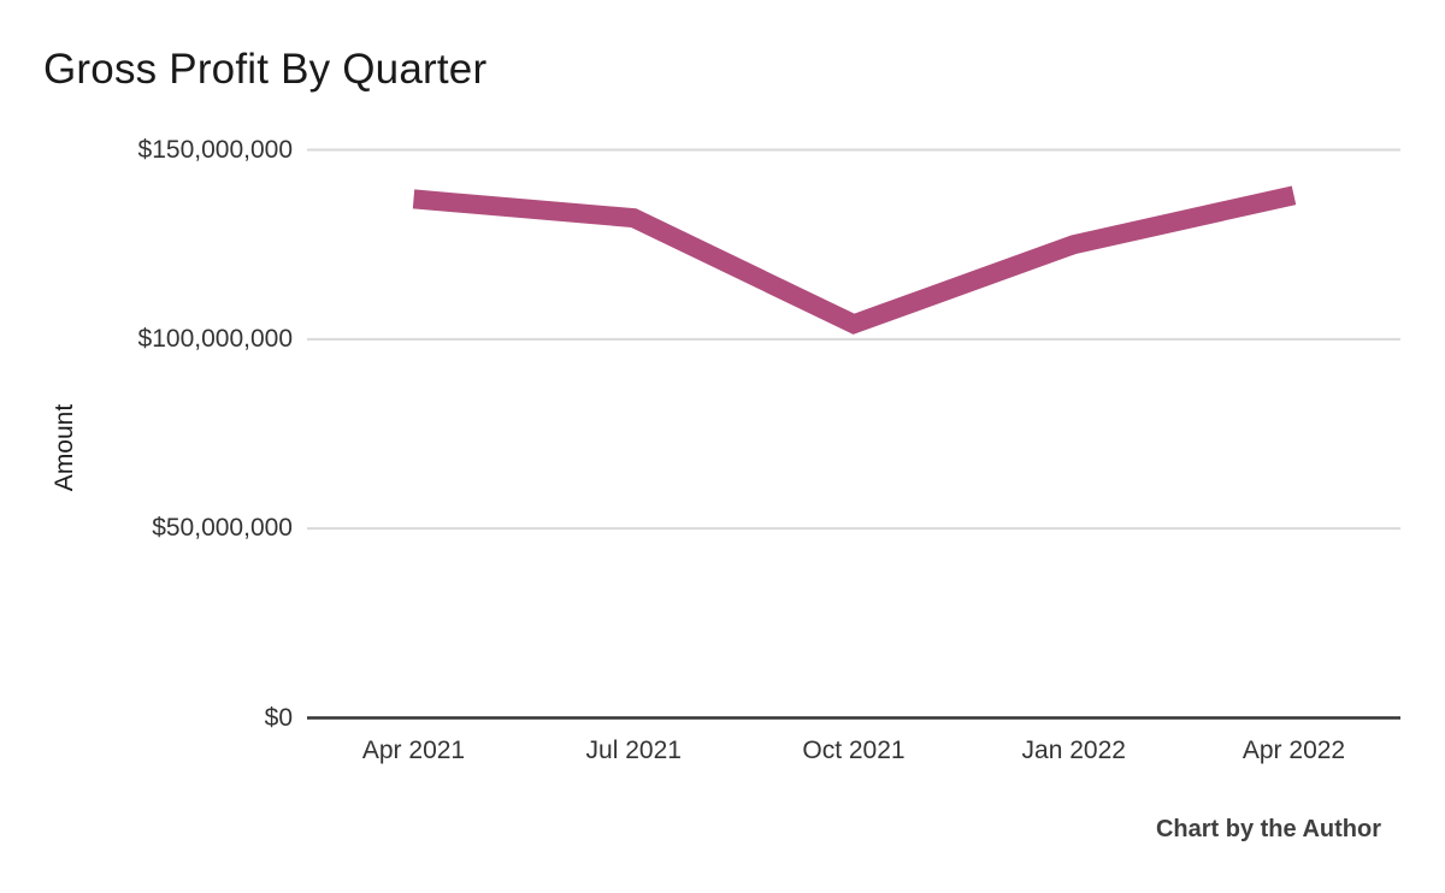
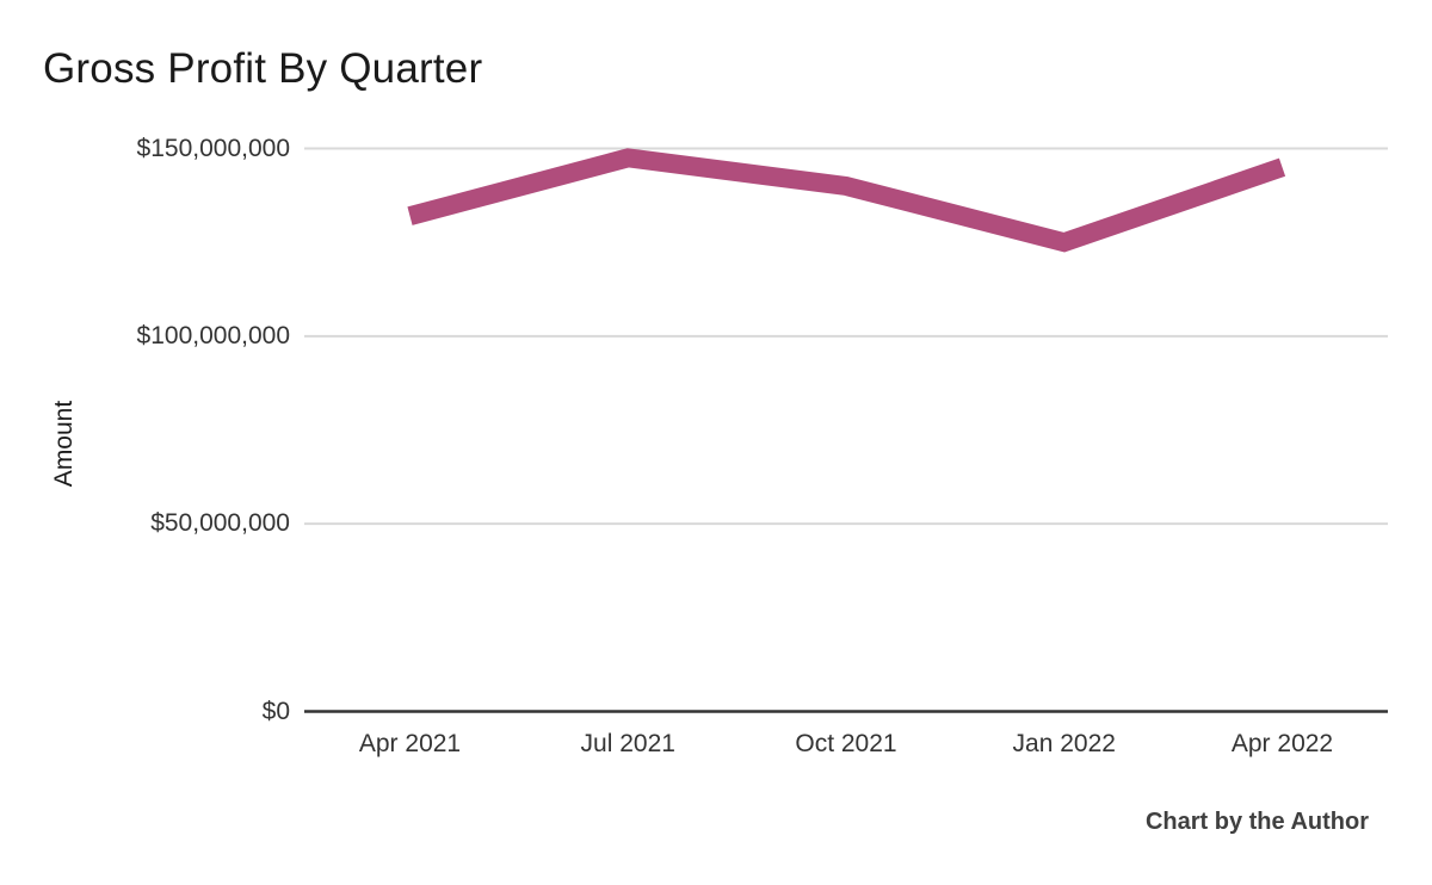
Apr 2021: $137000000 -> $132000000
Jul 2021: $132000000 -> $148000000
Oct 2021: $104000000 -> $140000000
Apr 2022: $138000000 -> $145000000
